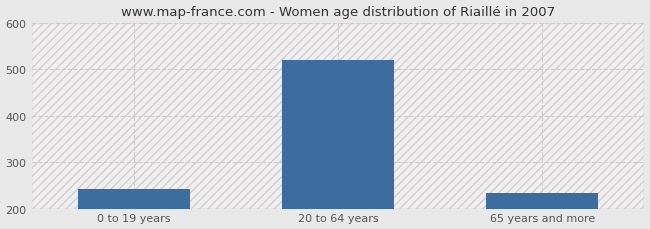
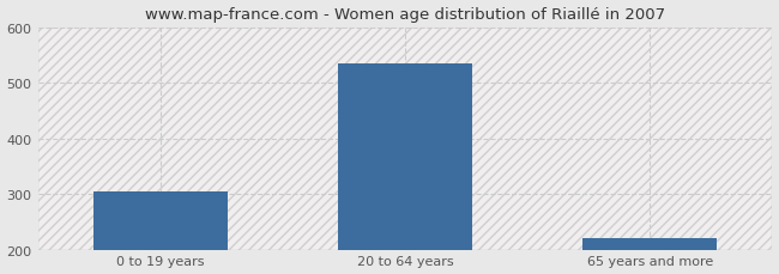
0 to 19 years: 243 -> 305
20 to 64 years: 521 -> 535
65 years and more: 233 -> 220
